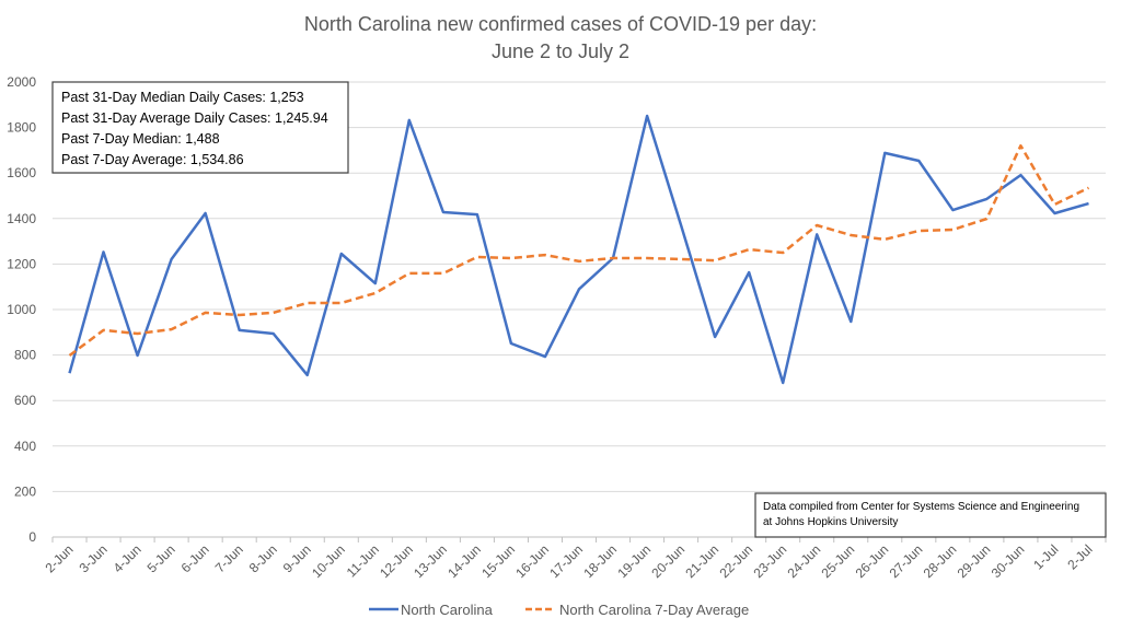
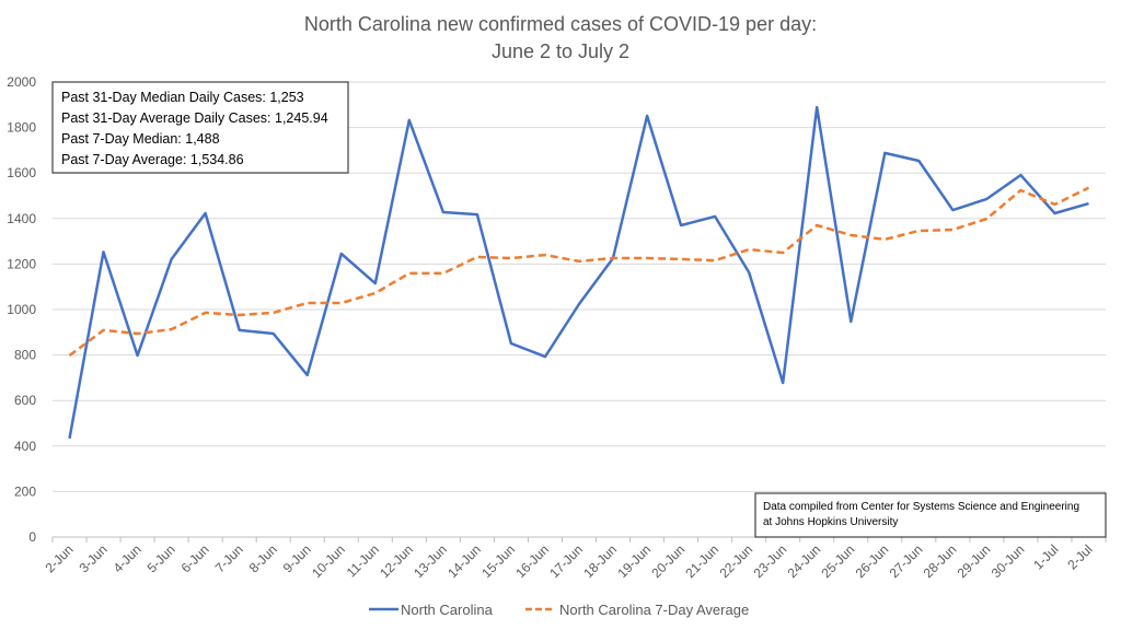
North Carolina/2-Jun: 720 -> 430
North Carolina/17-Jun: 1090 -> 1020
North Carolina/21-Jun: 880 -> 1410
North Carolina/24-Jun: 1330 -> 1890
North Carolina 7-Day Average/30-Jun: 1720 -> 1520
